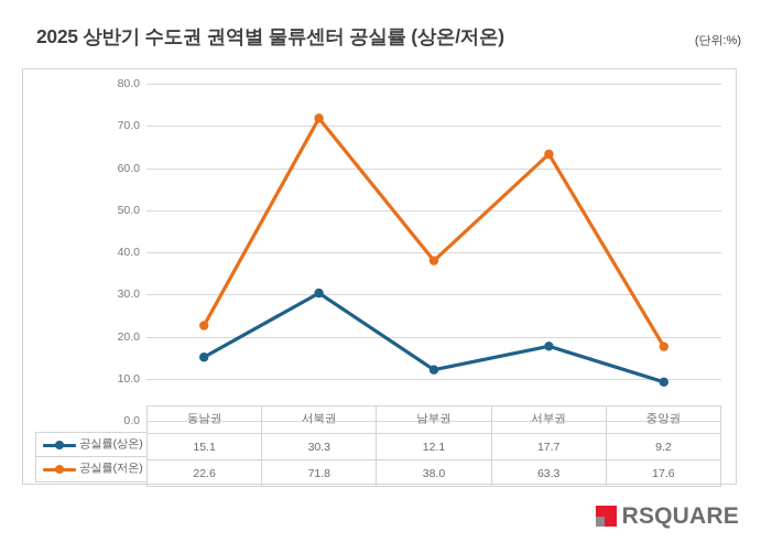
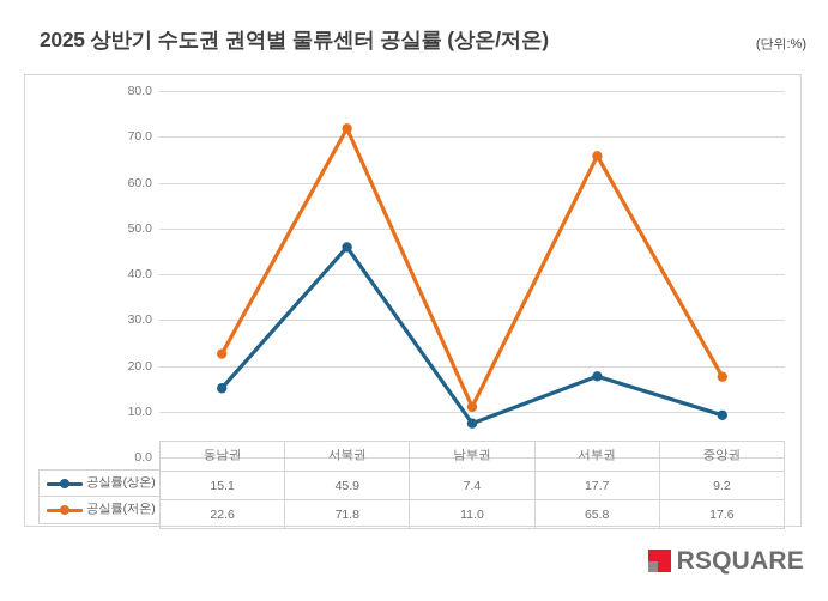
공실률(상온)/서북권: 30.3 -> 45.9
공실률(상온)/남부권: 12.1 -> 7.4
공실률(저온)/남부권: 38.0 -> 11.0
공실률(저온)/서부권: 63.3 -> 65.8
